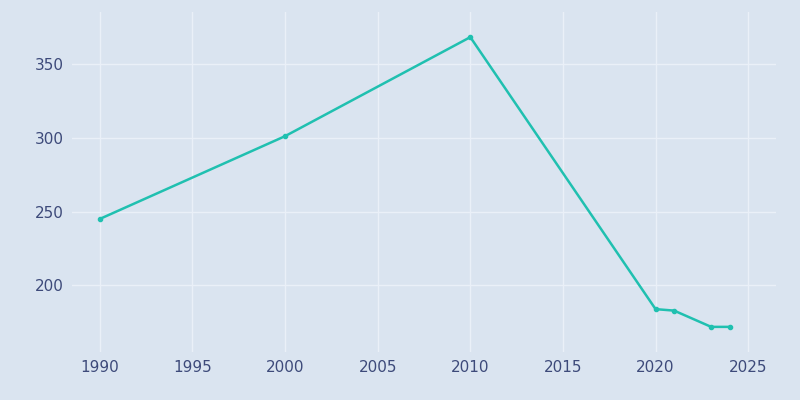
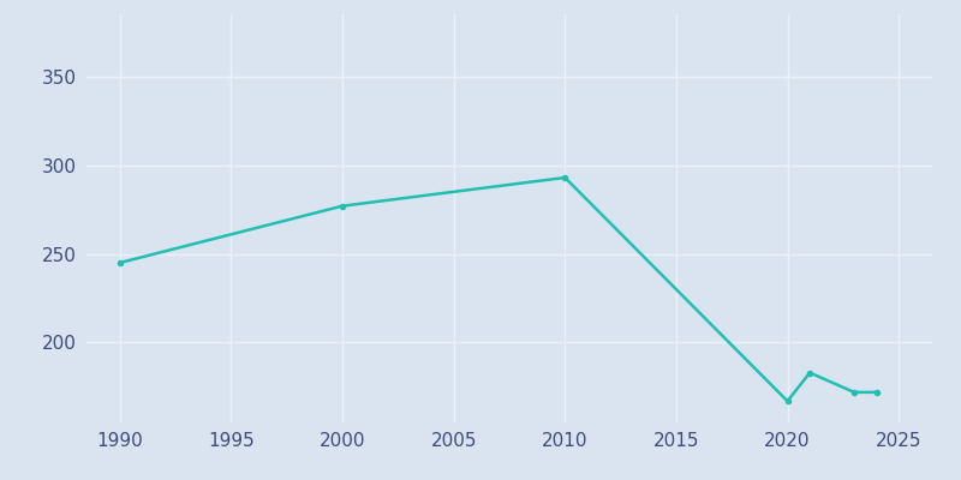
2000: 301 -> 277
2010: 368 -> 293
2020: 184 -> 167
